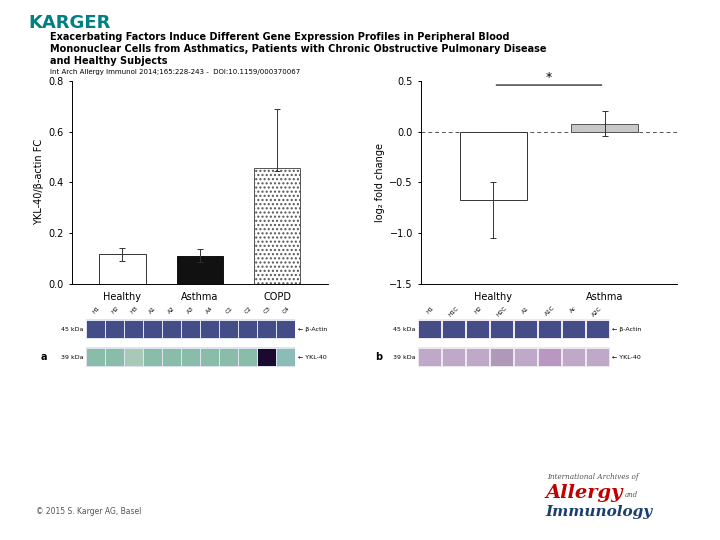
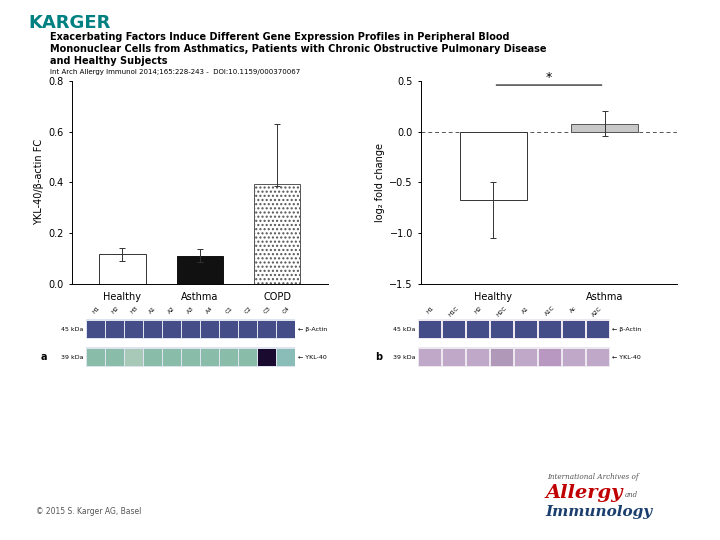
COPD: 0.455 -> 0.395
